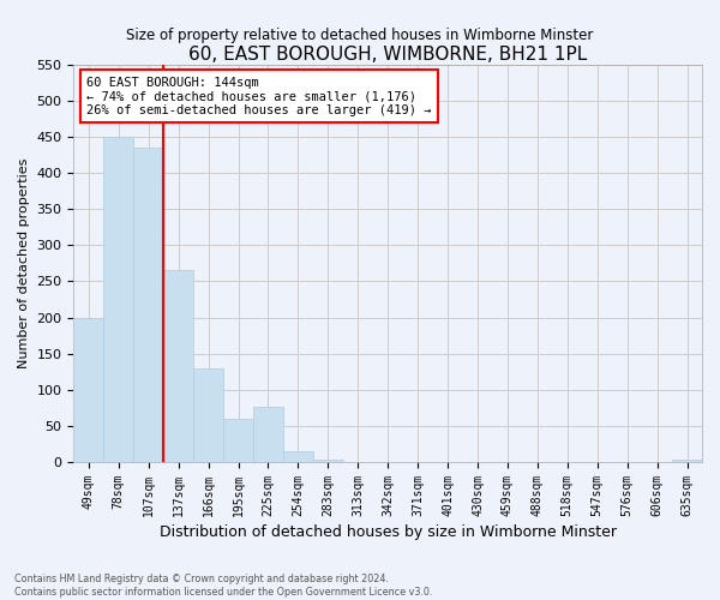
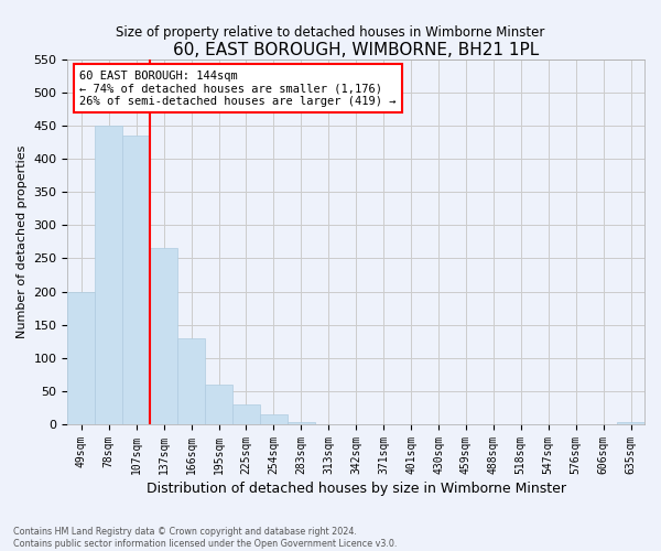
225sqm: 76 -> 30
